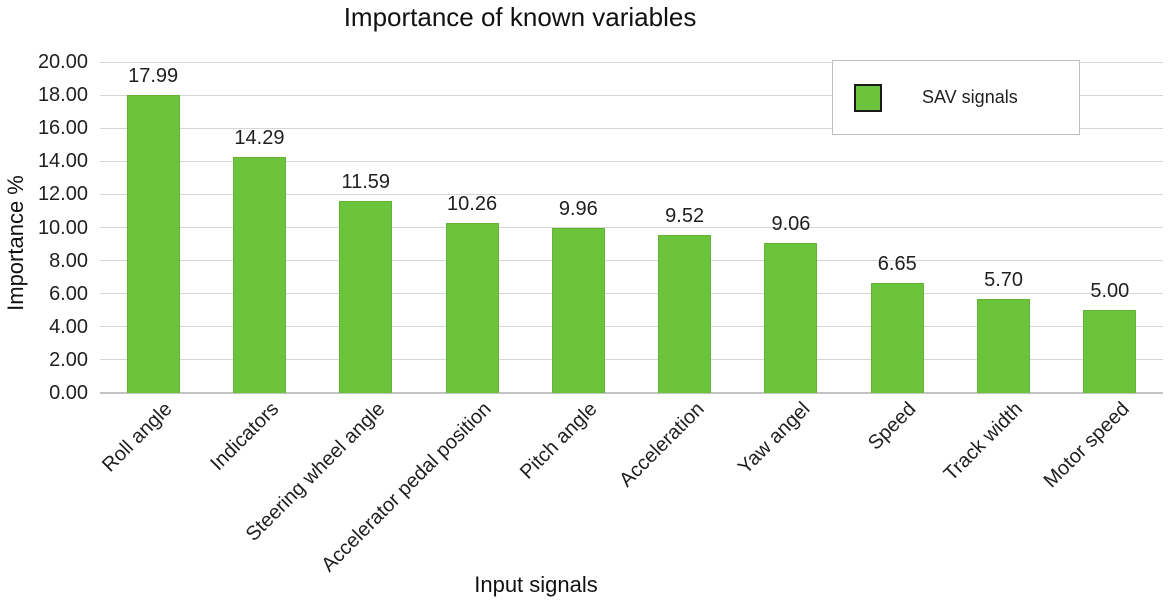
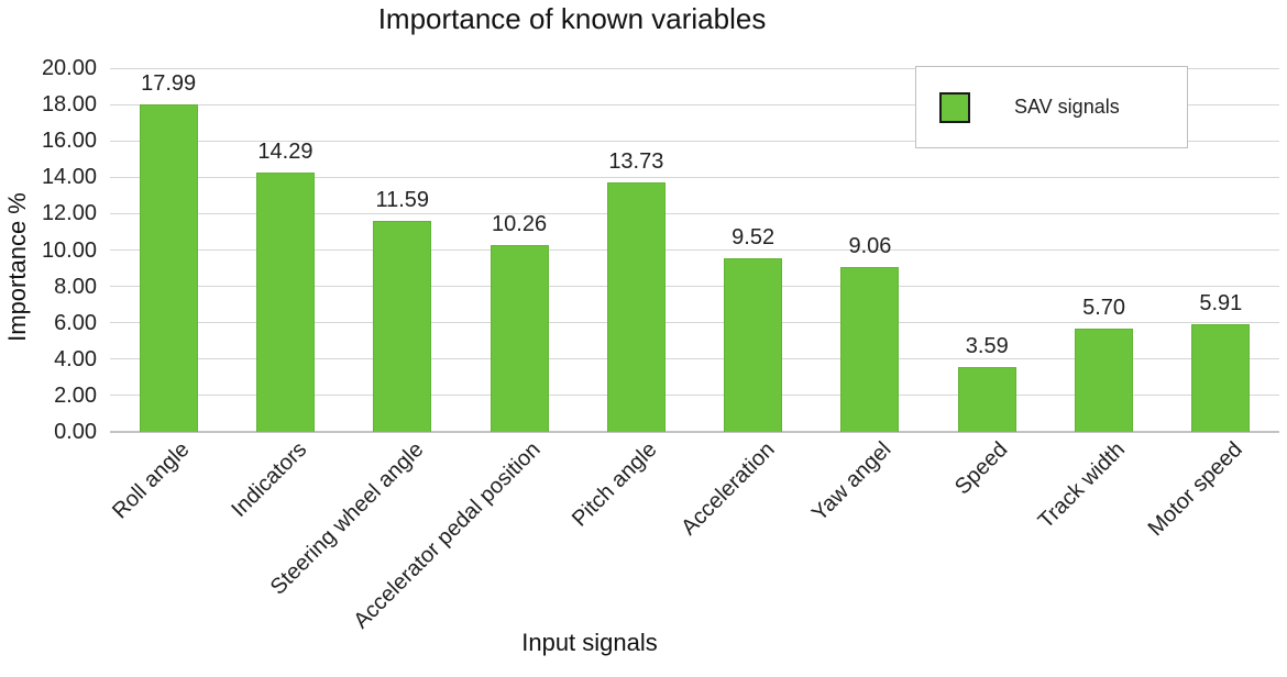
Pitch angle: 9.96 -> 13.73
Speed: 6.65 -> 3.59
Motor speed: 5.00 -> 5.91
